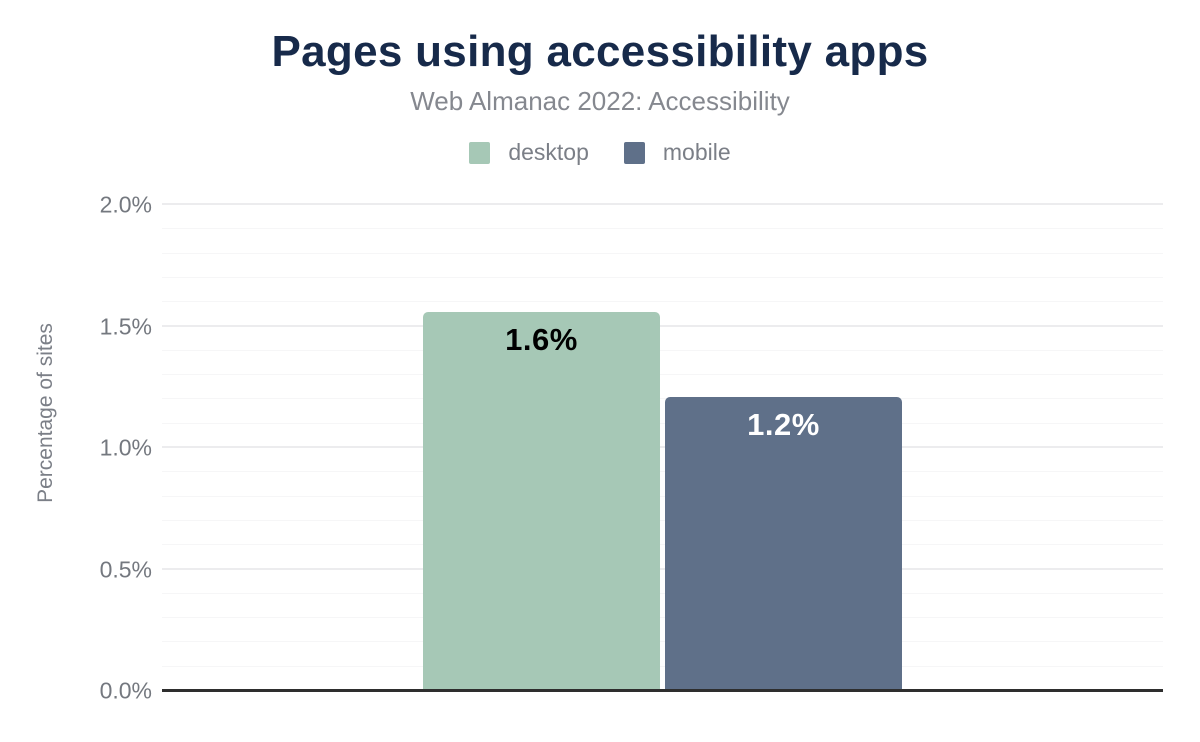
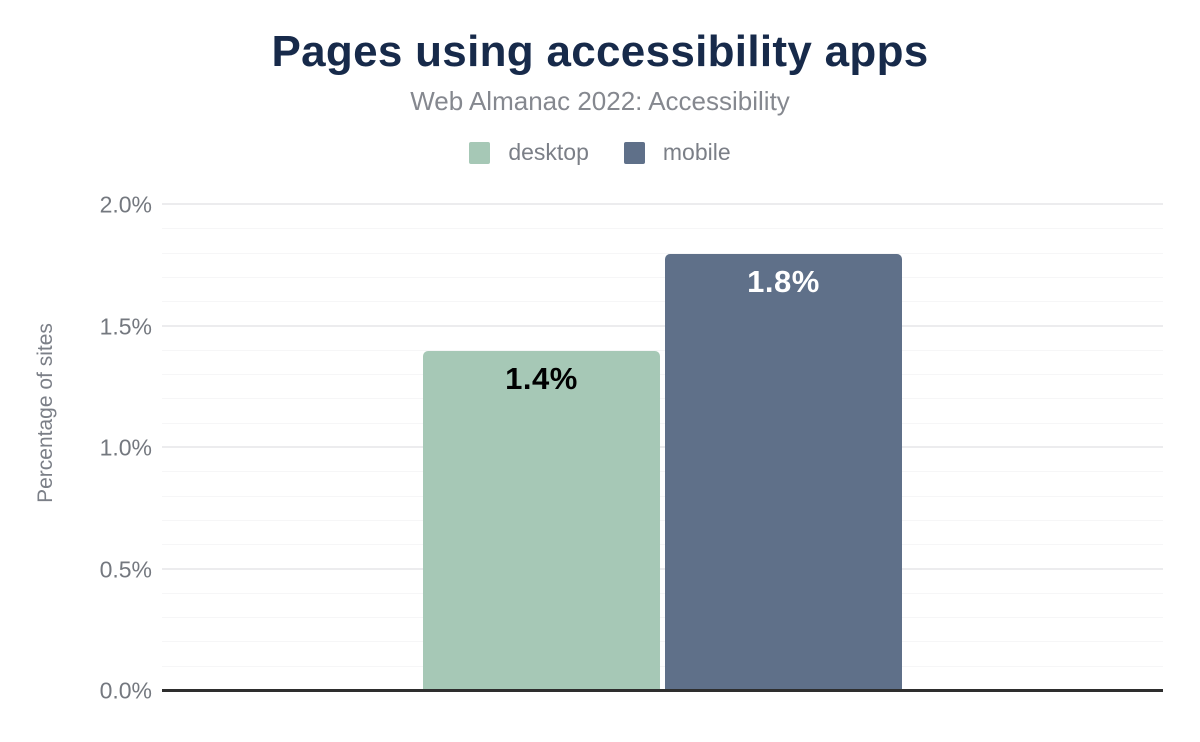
desktop: 1.6% -> 1.4%
mobile: 1.2% -> 1.8%
